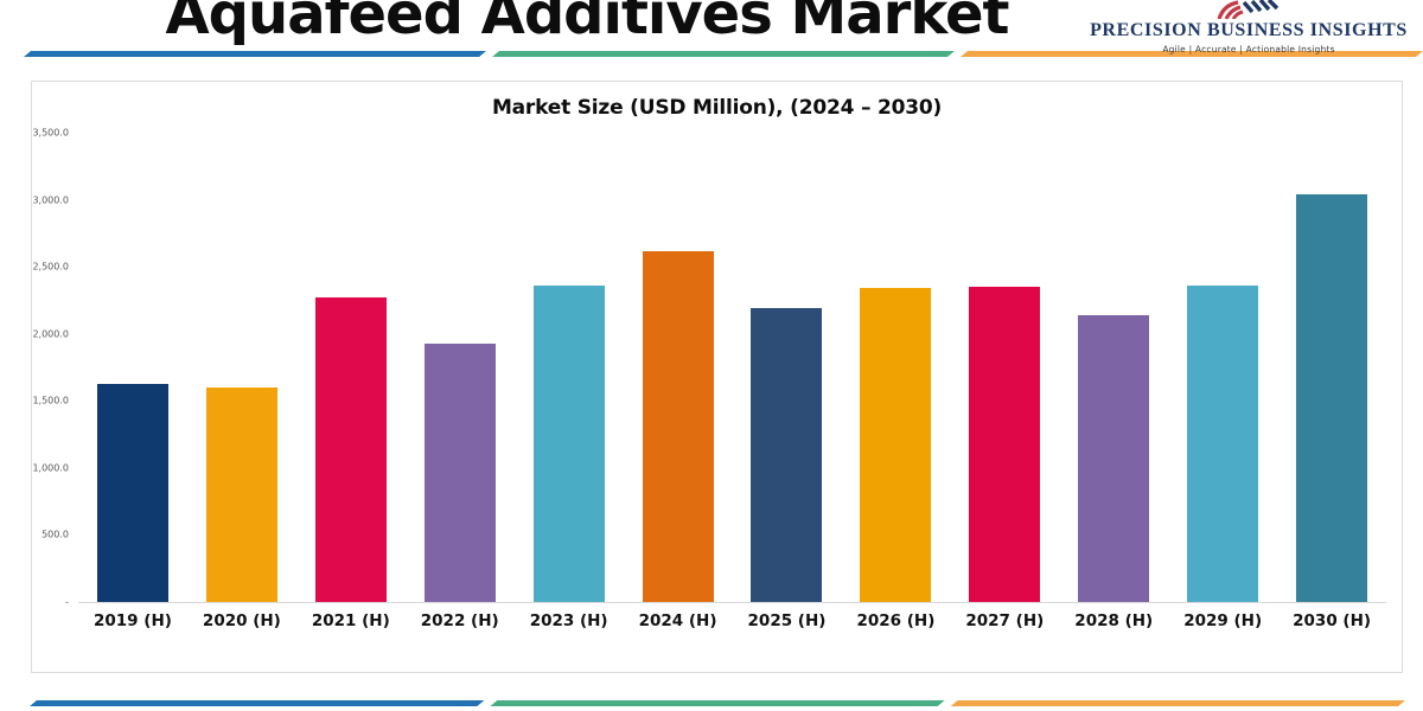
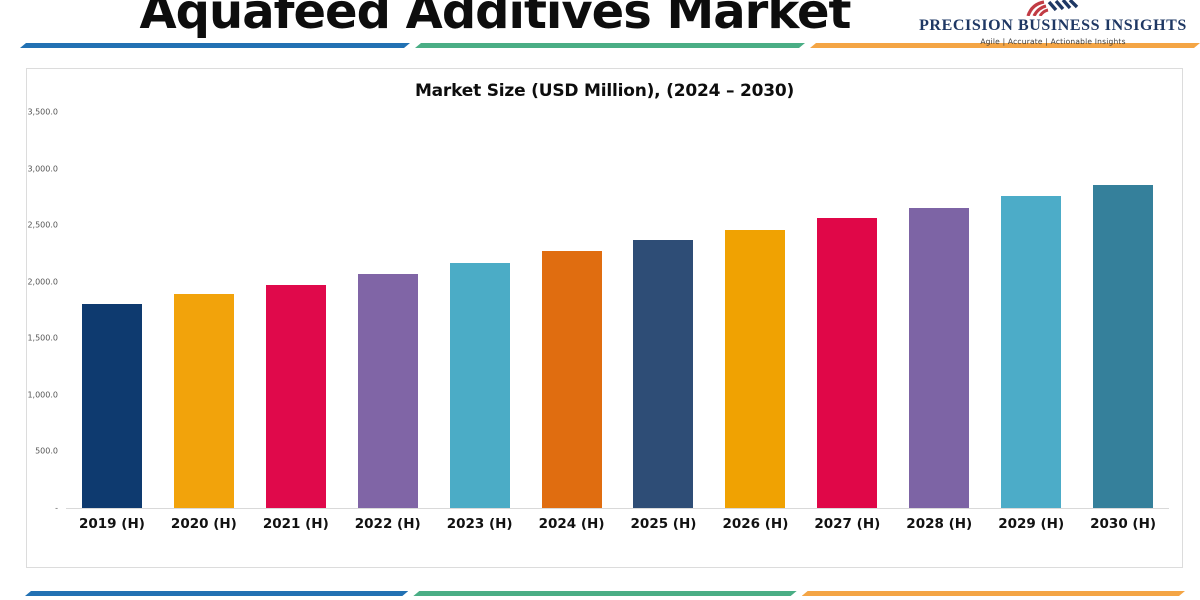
2019 (H): 1630 -> 1800
2020 (H): 1600 -> 1890
2021 (H): 2270 -> 1980
2022 (H): 1930 -> 2070
2023 (H): 2360 -> 2160
2024 (H): 2620 -> 2270
2025 (H): 2190 -> 2370
2026 (H): 2340 -> 2460
2027 (H): 2350 -> 2560
2028 (H): 2140 -> 2660
2029 (H): 2360 -> 2760
2030 (H): 3040 -> 2860
